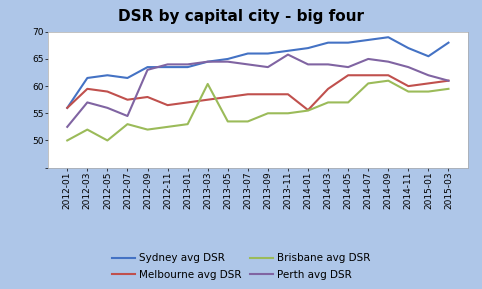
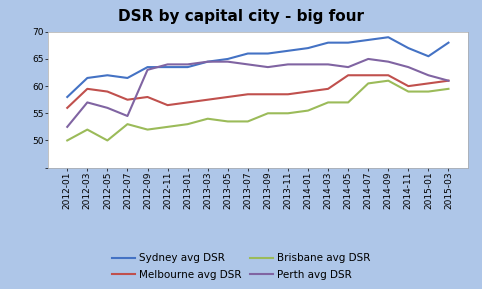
Sydney avg DSR/2012-01: 56.0 -> 58.0
Brisbane avg DSR/2013-03: 60.4 -> 54.0
Perth avg DSR/2013-11: 65.8 -> 64.0
Melbourne avg DSR/2014-01: 55.6 -> 59.0
